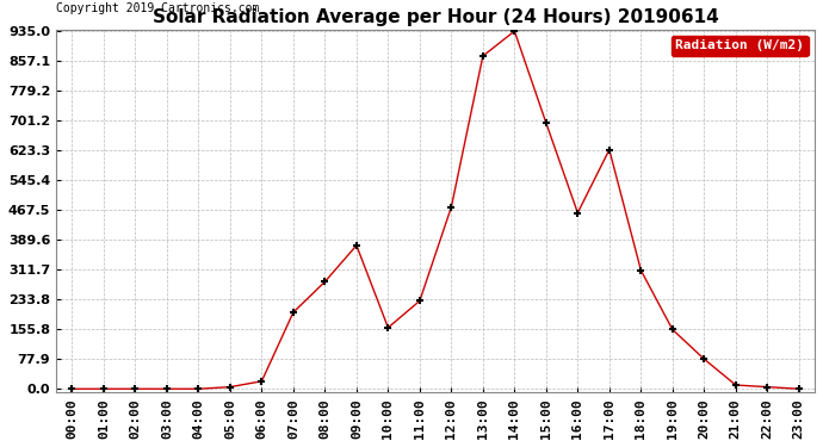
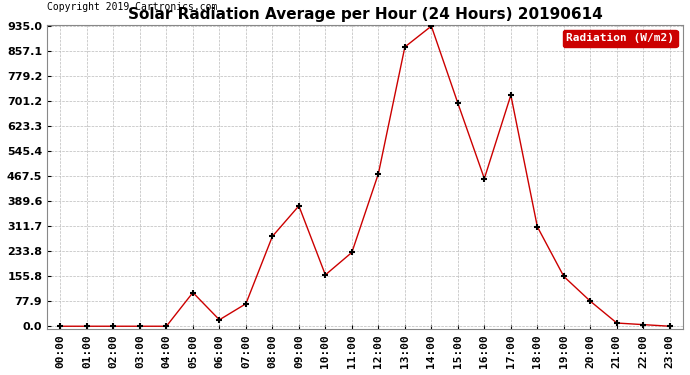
05:00: 5 -> 105
07:00: 200 -> 70
17:00: 625 -> 720
